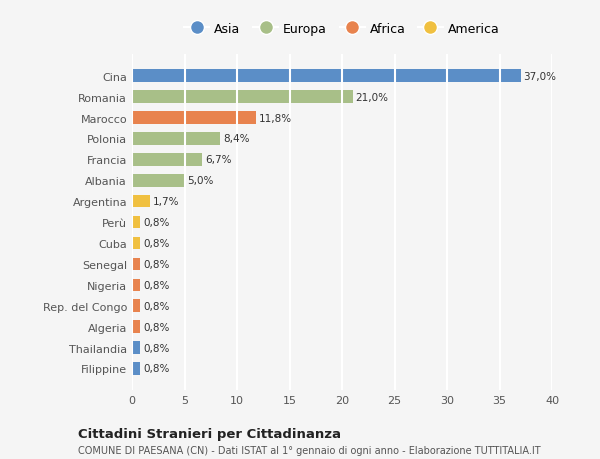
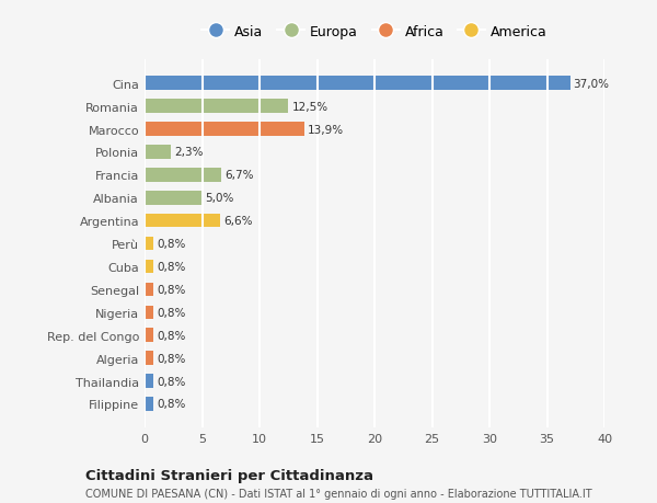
Romania: 21,0% -> 12,5%
Marocco: 11,8% -> 13,9%
Polonia: 8,4% -> 2,3%
Argentina: 1,7% -> 6,6%
